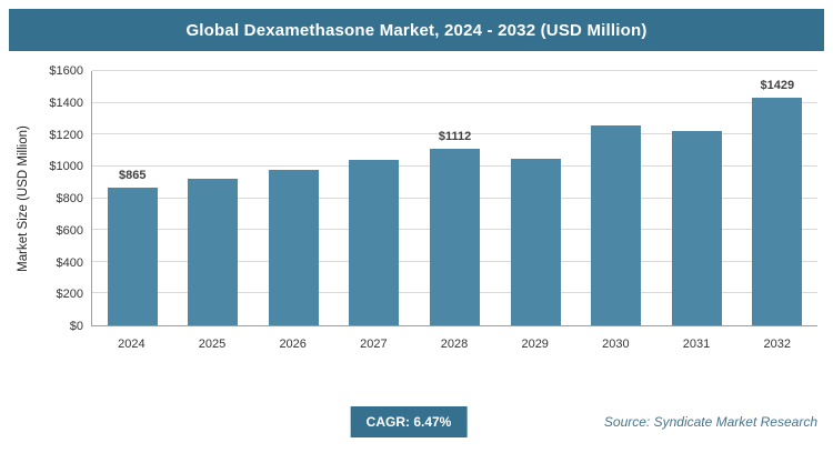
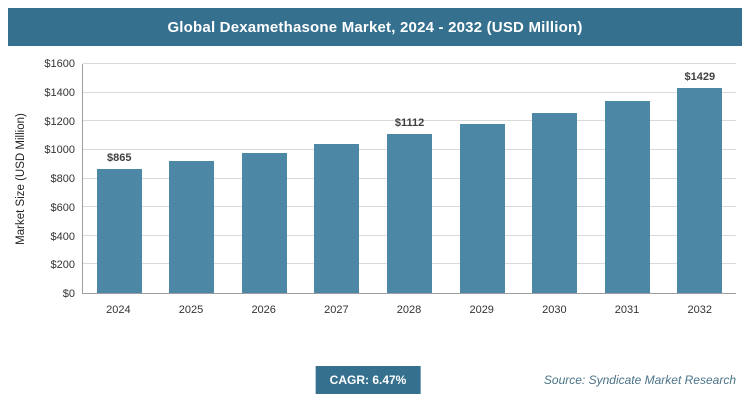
2029: $1050 -> $1180
2031: $1220 -> $1340
